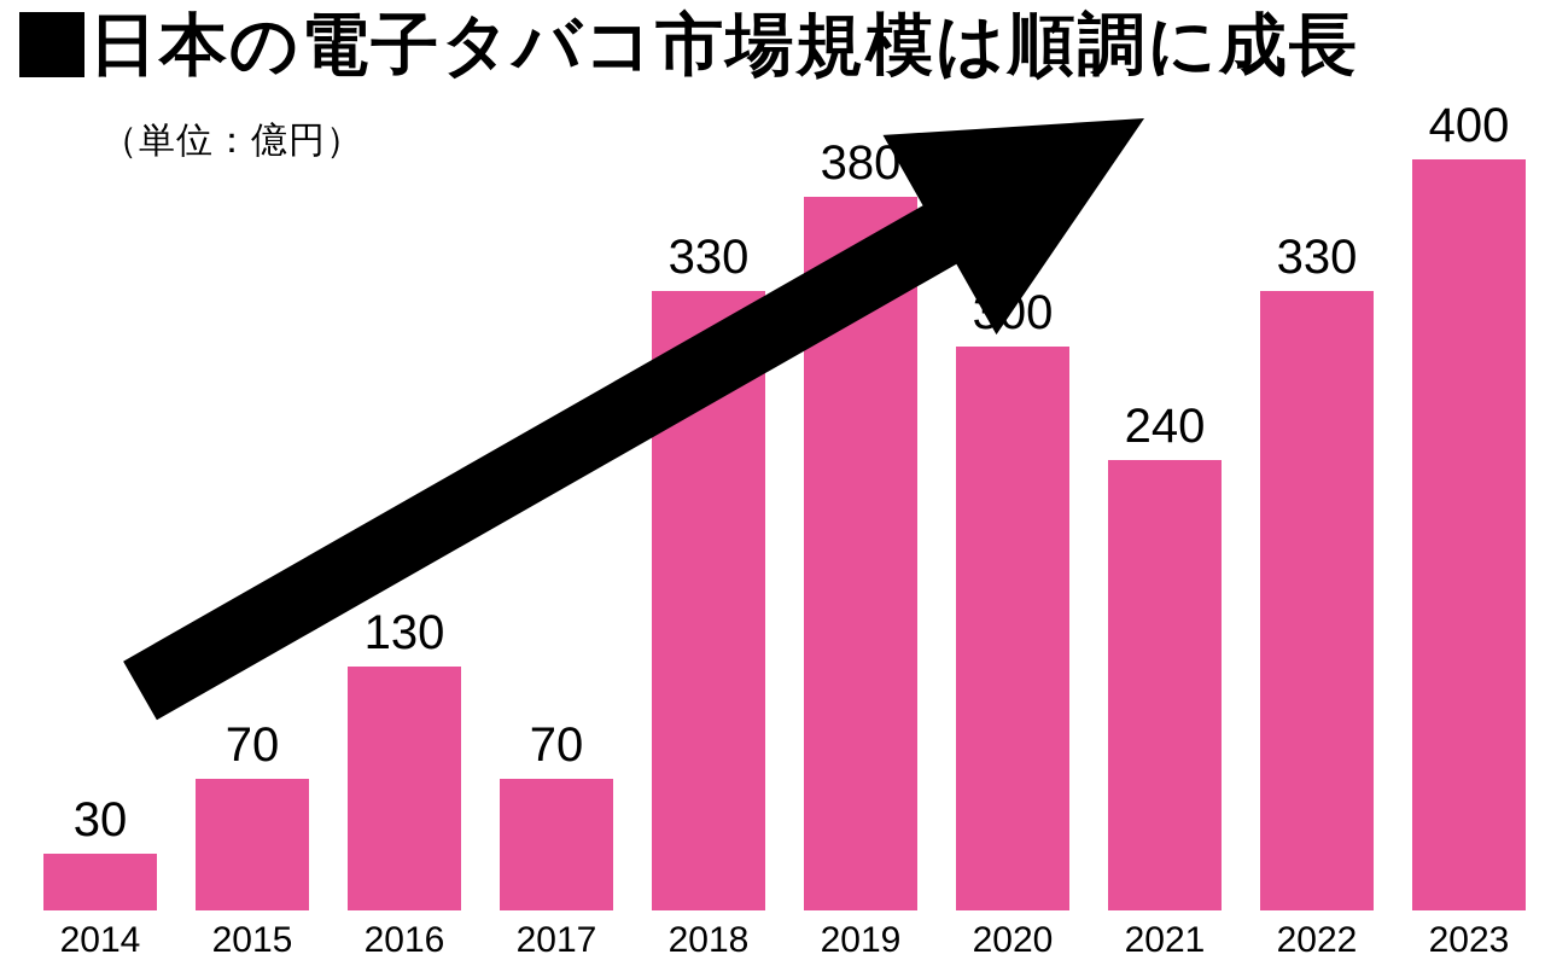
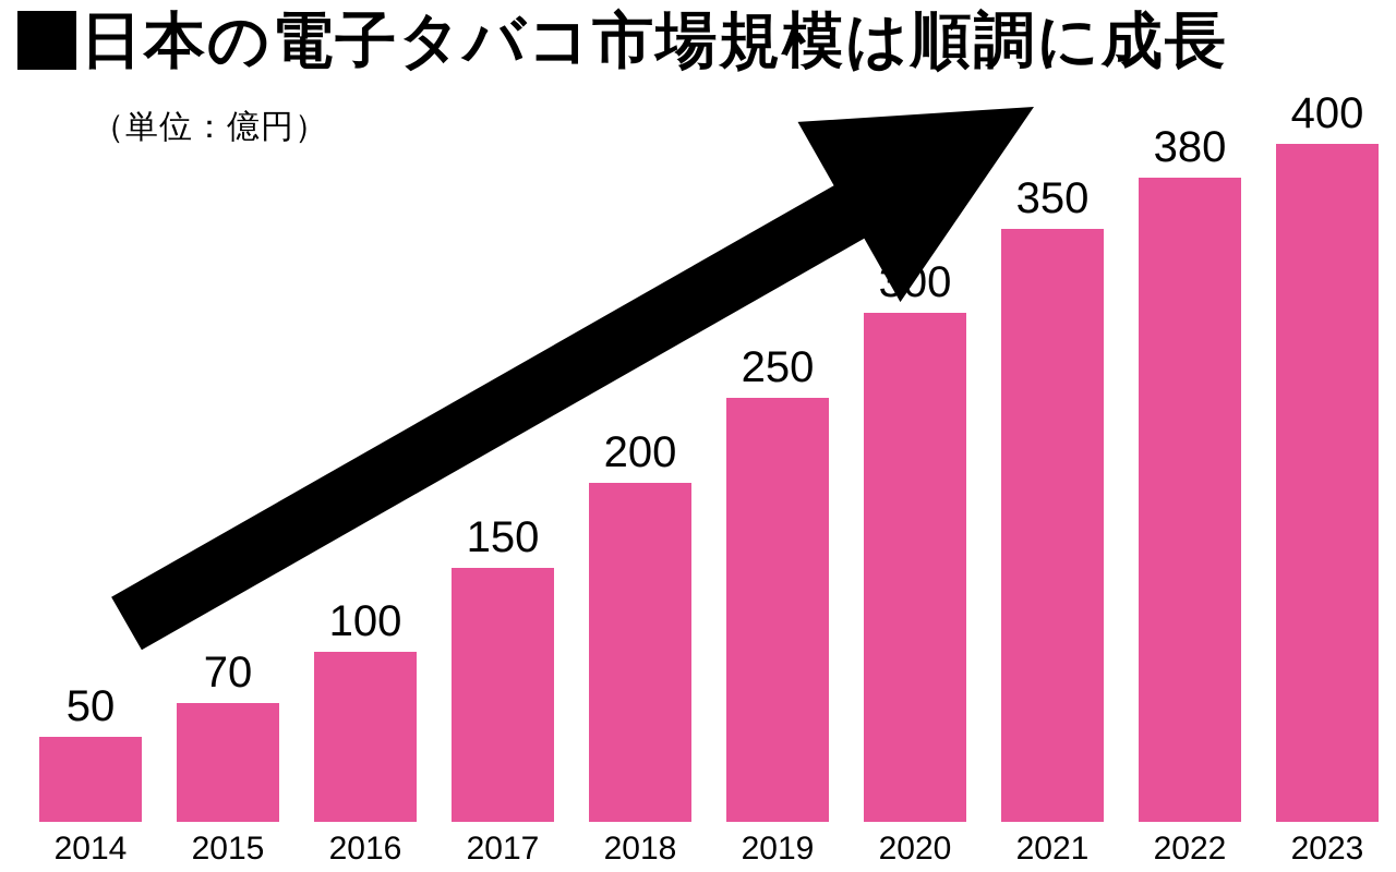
2014: 30 -> 50
2016: 130 -> 100
2017: 70 -> 150
2018: 330 -> 200
2019: 380 -> 250
2021: 240 -> 350
2022: 330 -> 380
